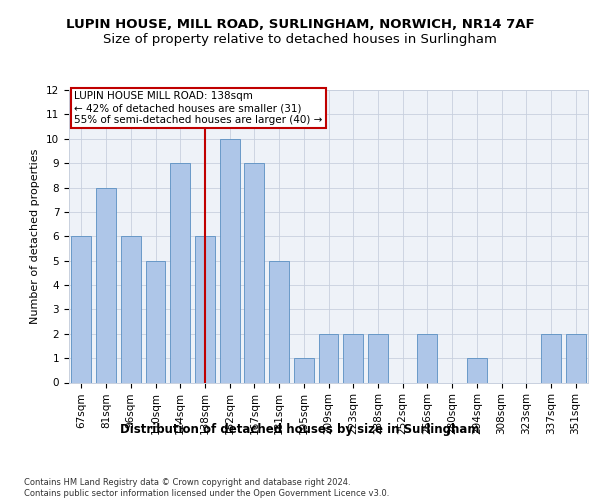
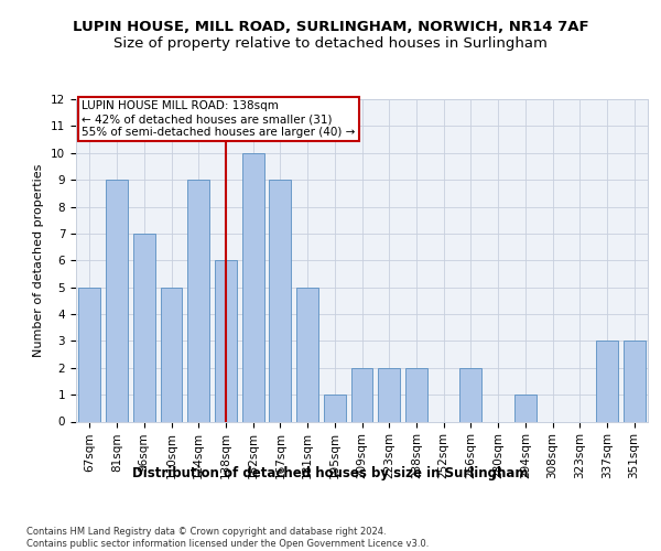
67sqm: 6 -> 5
81sqm: 8 -> 9
96sqm: 6 -> 7
337sqm: 2 -> 3
351sqm: 2 -> 3
